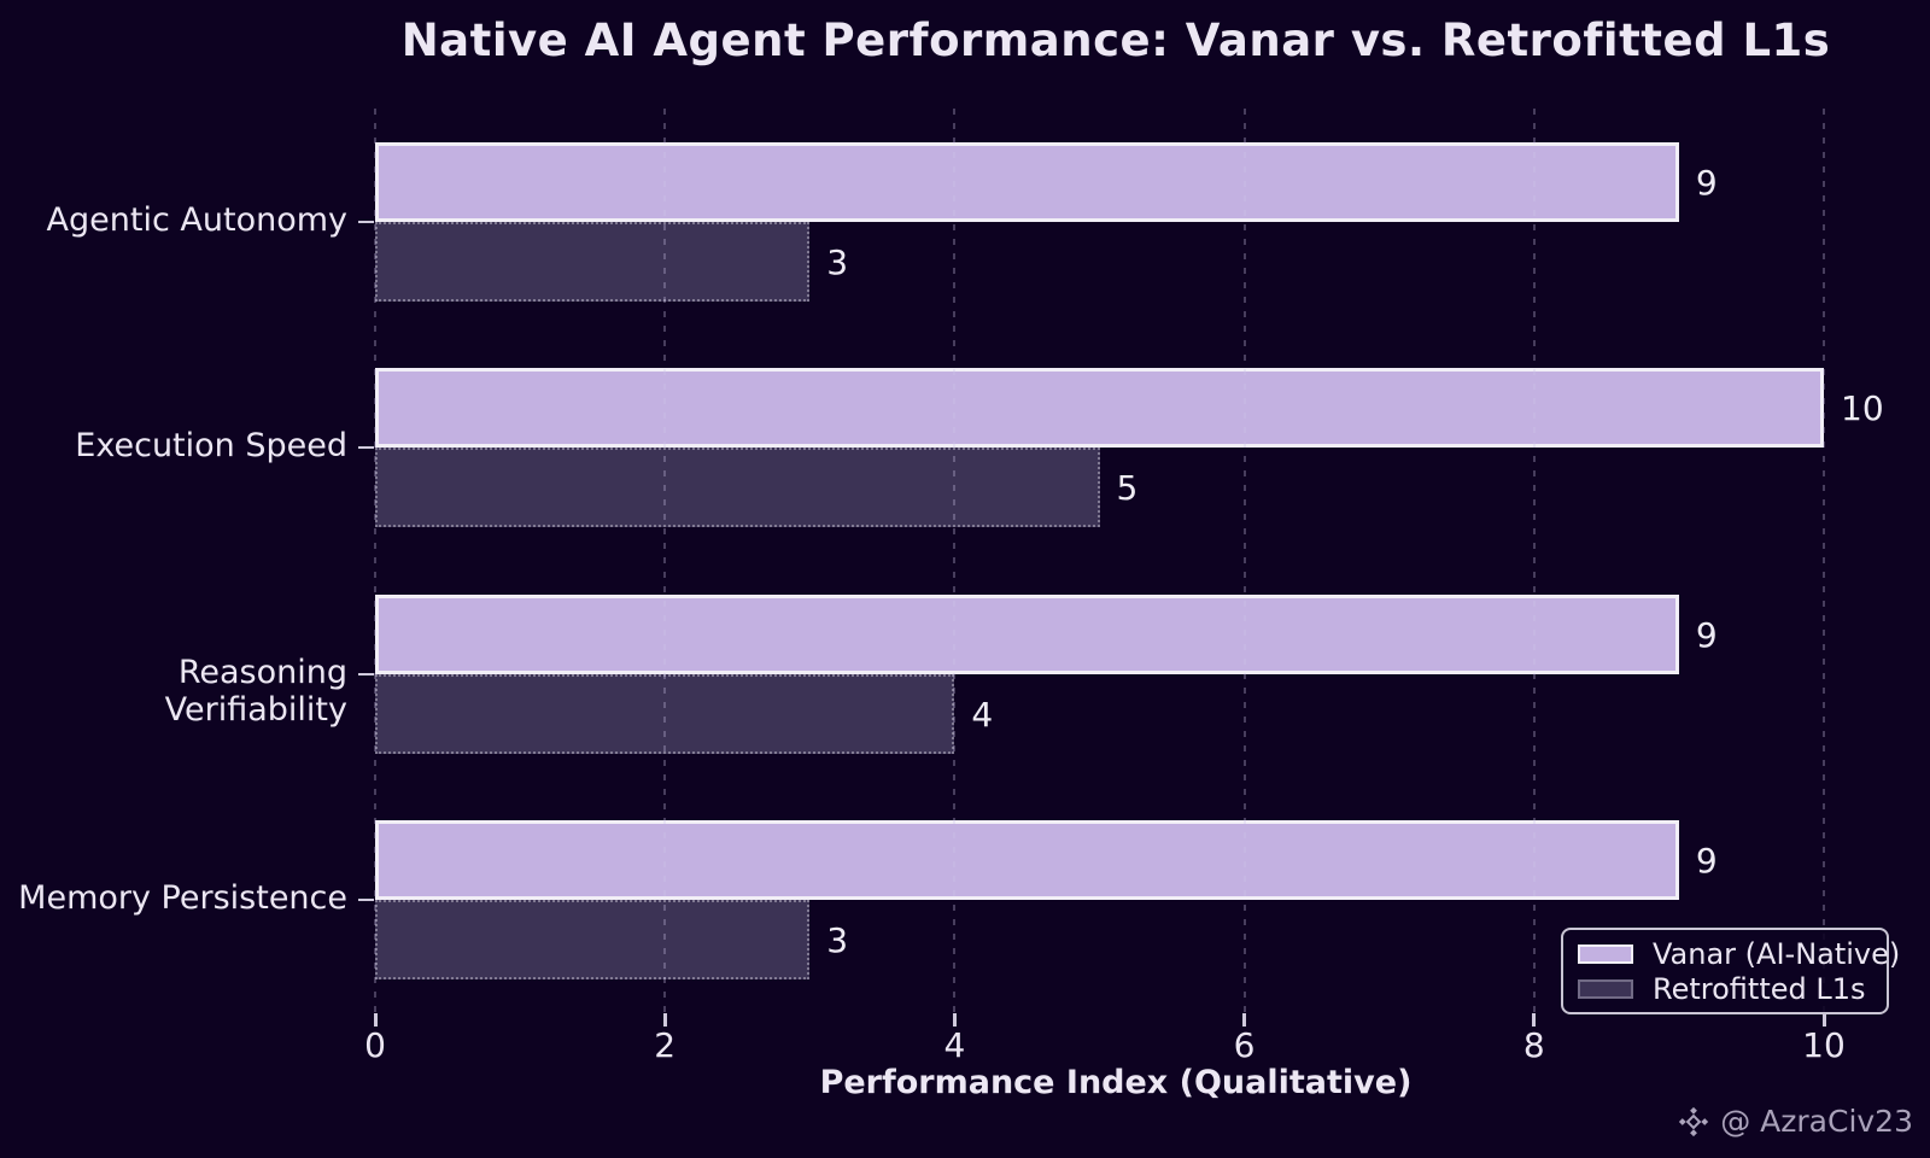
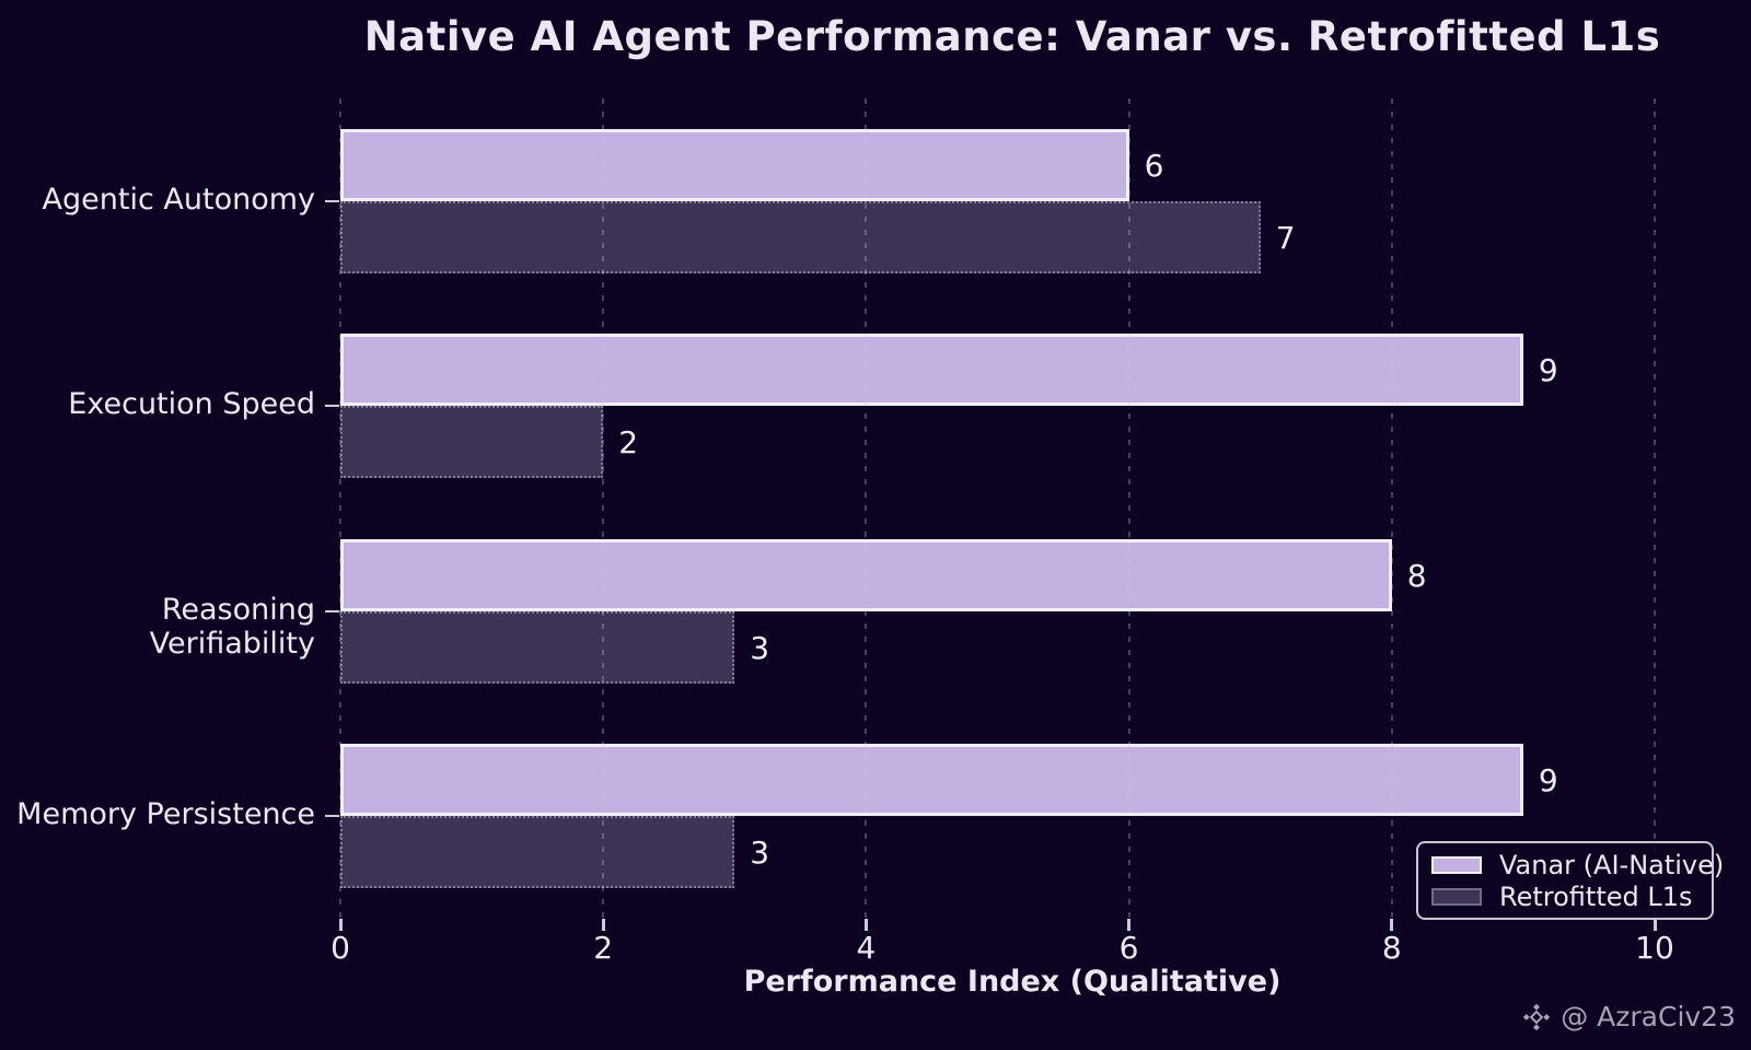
Vanar (AI-Native)/Agentic Autonomy: 9 -> 6
Retrofitted L1s/Agentic Autonomy: 3 -> 7
Vanar (AI-Native)/Execution Speed: 10 -> 9
Retrofitted L1s/Execution Speed: 5 -> 2
Vanar (AI-Native)/Reasoning Verifiability: 9 -> 8
Retrofitted L1s/Reasoning Verifiability: 4 -> 3
